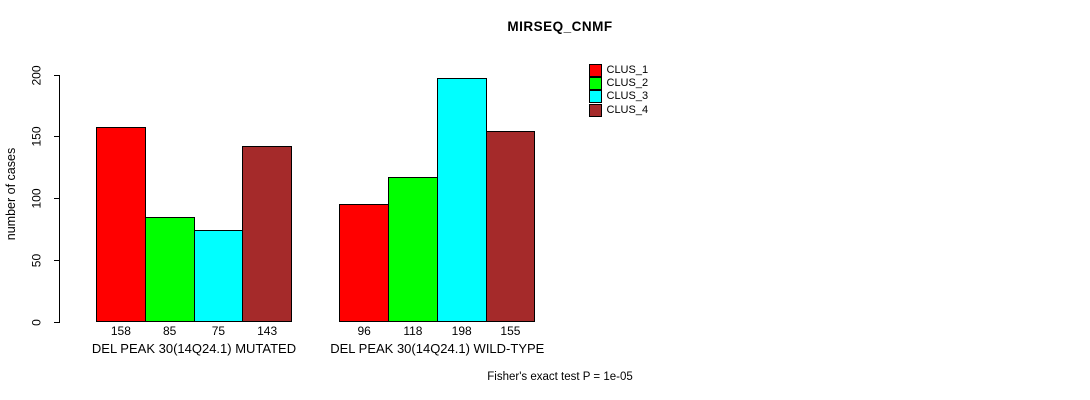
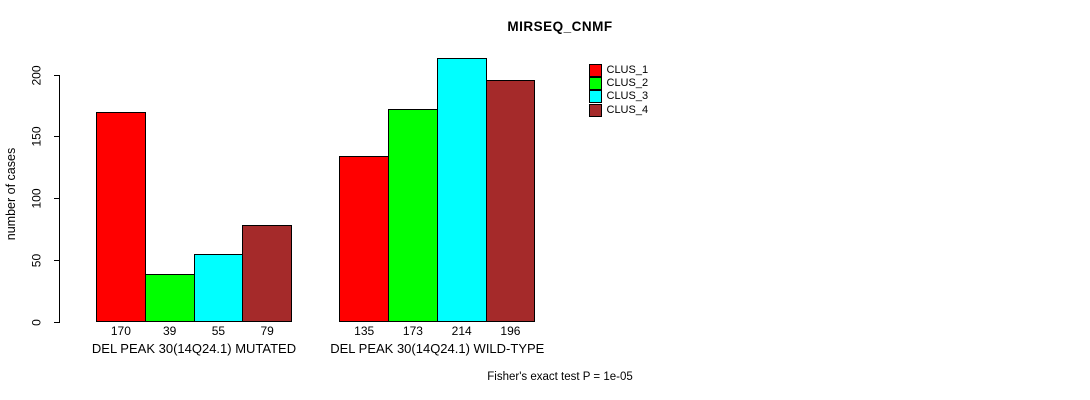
CLUS_1/DEL PEAK 30(14Q24.1) MUTATED: 158 -> 170
CLUS_2/DEL PEAK 30(14Q24.1) MUTATED: 85 -> 39
CLUS_3/DEL PEAK 30(14Q24.1) MUTATED: 75 -> 55
CLUS_4/DEL PEAK 30(14Q24.1) MUTATED: 143 -> 79
CLUS_1/DEL PEAK 30(14Q24.1) WILD-TYPE: 96 -> 135
CLUS_2/DEL PEAK 30(14Q24.1) WILD-TYPE: 118 -> 173
CLUS_3/DEL PEAK 30(14Q24.1) WILD-TYPE: 198 -> 214
CLUS_4/DEL PEAK 30(14Q24.1) WILD-TYPE: 155 -> 196
